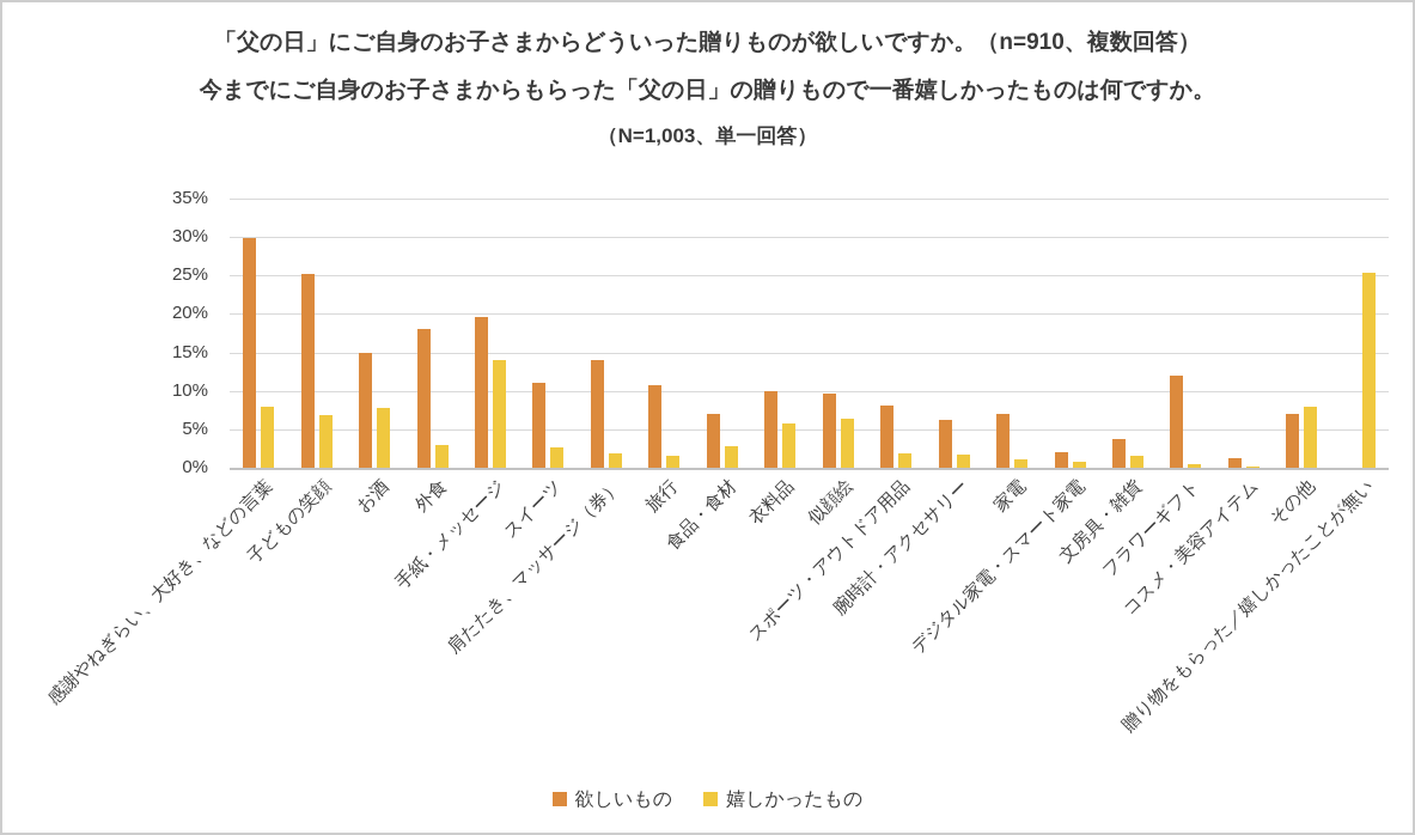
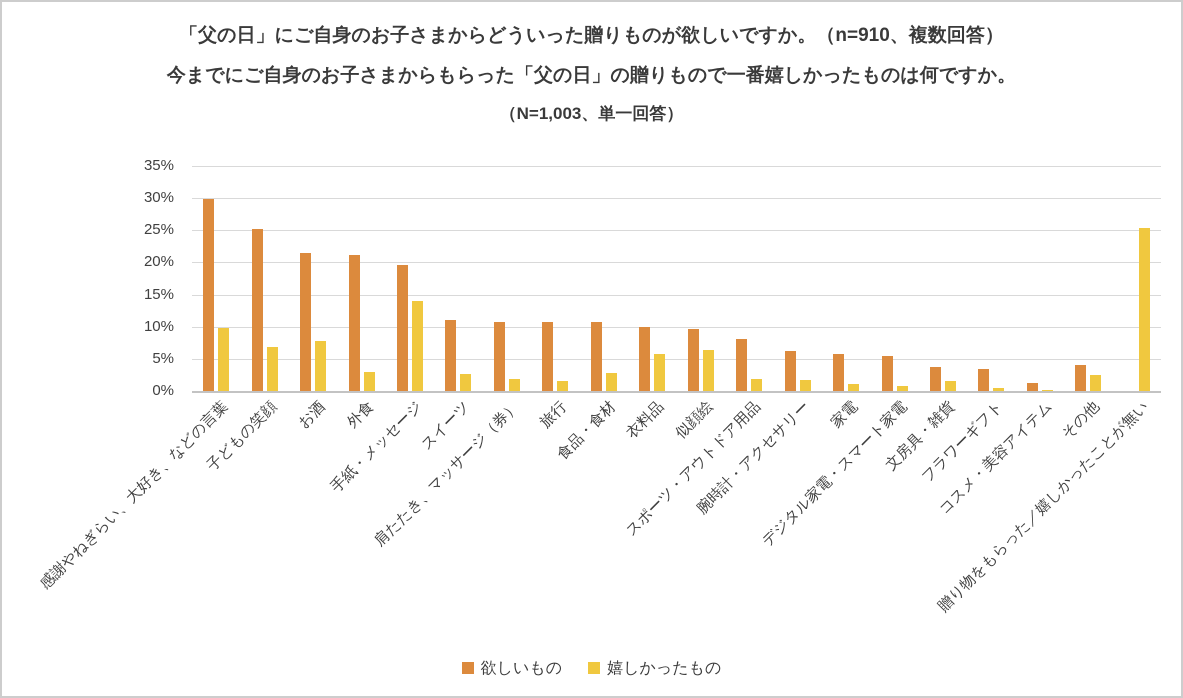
嬉しかったもの/感謝やねぎらい、大好き、などの言葉: 8% -> 10%
欲しいもの/お酒: 15% -> 22%
欲しいもの/外食: 18% -> 21%
欲しいもの/肩たたき、マッサージ（券）: 14% -> 11%
欲しいもの/食品・食材: 7% -> 11%
欲しいもの/家電: 7% -> 6%
欲しいもの/デジタル家電・スマート家電: 2% -> 5%
欲しいもの/フラワーギフト: 12% -> 3%
欲しいもの/その他: 7% -> 4%
嬉しかったもの/その他: 8% -> 2%
